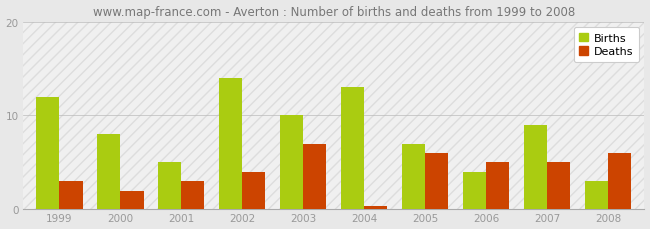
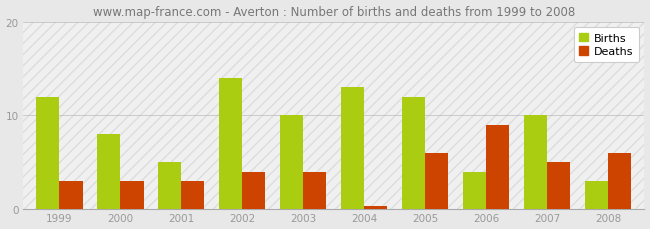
Deaths/2000: 2.0 -> 3.0
Deaths/2003: 7.0 -> 4.0
Births/2005: 7 -> 12
Deaths/2006: 5.0 -> 9.0
Births/2007: 9 -> 10
